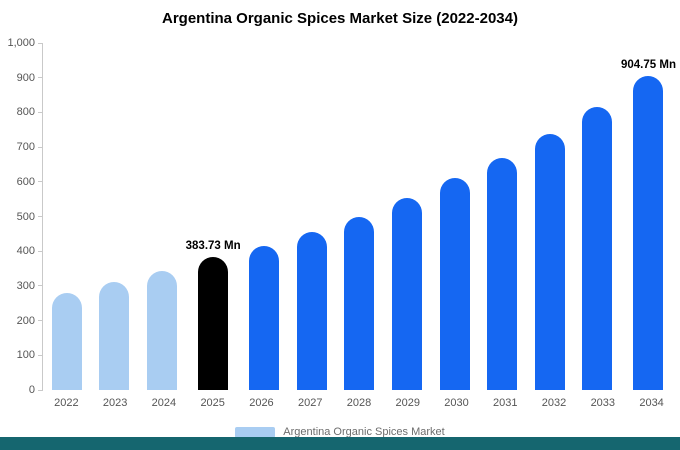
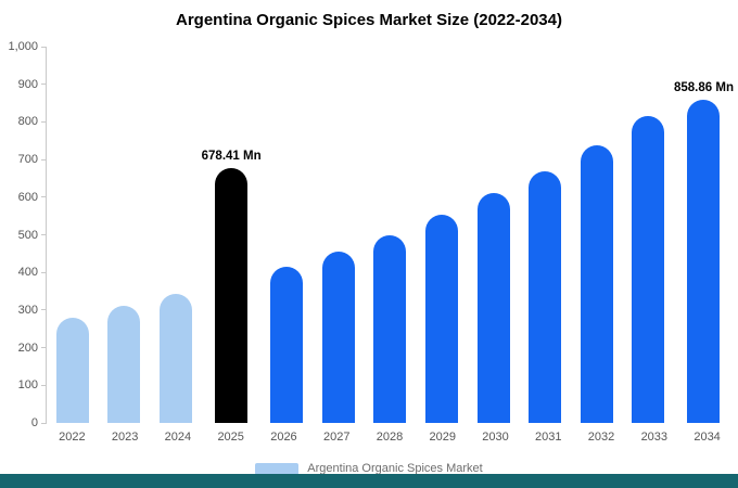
2025: 383.73 -> 678.41
2034: 904.75 -> 858.86
